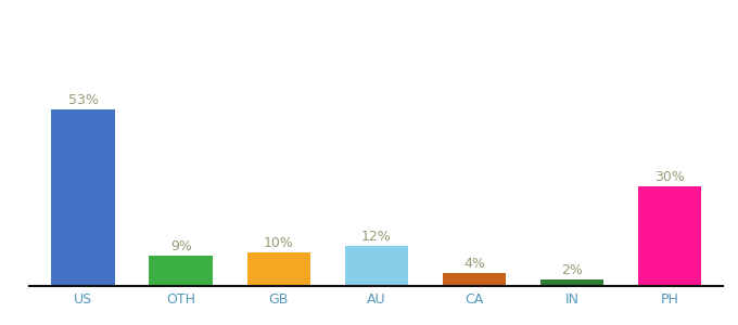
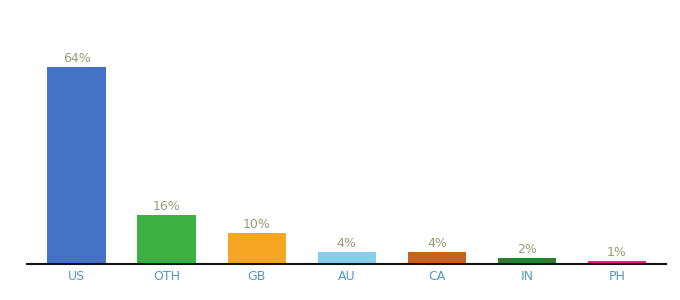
US: 53% -> 64%
OTH: 9% -> 16%
AU: 12% -> 4%
PH: 30% -> 1%
